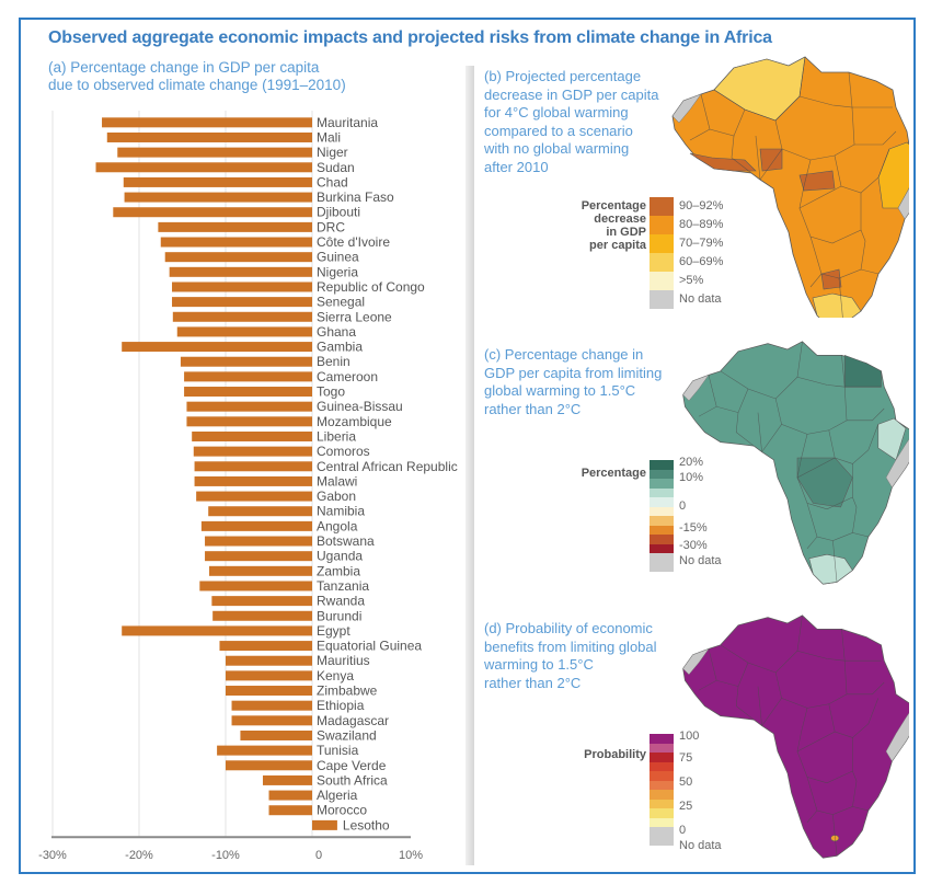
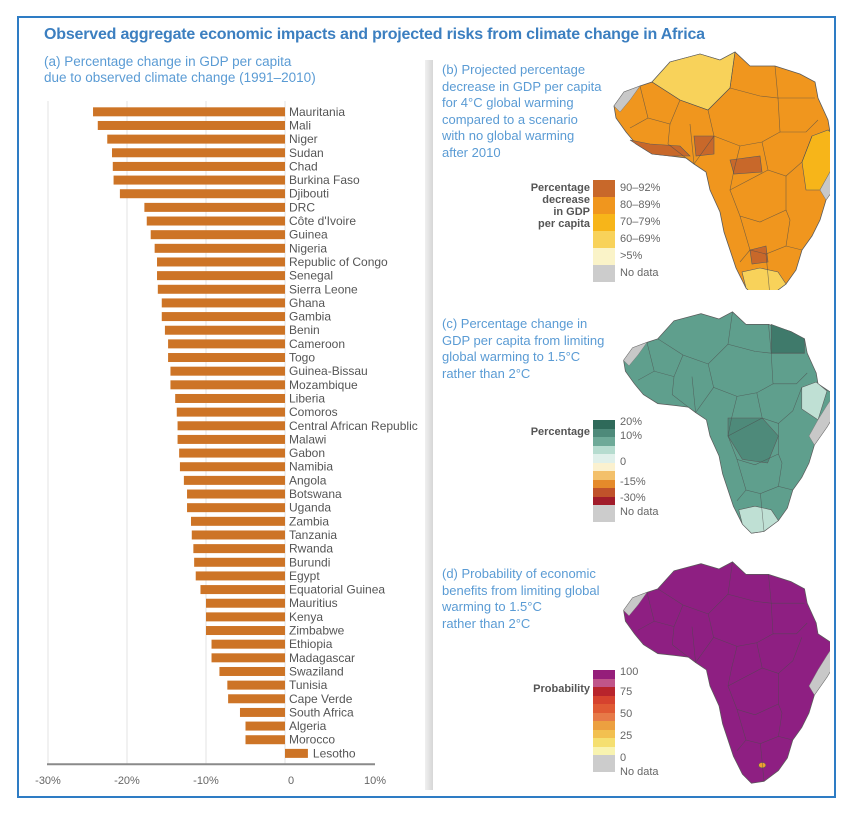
Sudan: -25% -> -22%
Djibouti: -23% -> -21%
Gambia: -22% -> -16%
Namibia: -12% -> -13%
Tanzania: -13% -> -12%
Egypt: -22% -> -11%
Tunisia: -11% -> -7%
Cape Verde: -10% -> -7%
